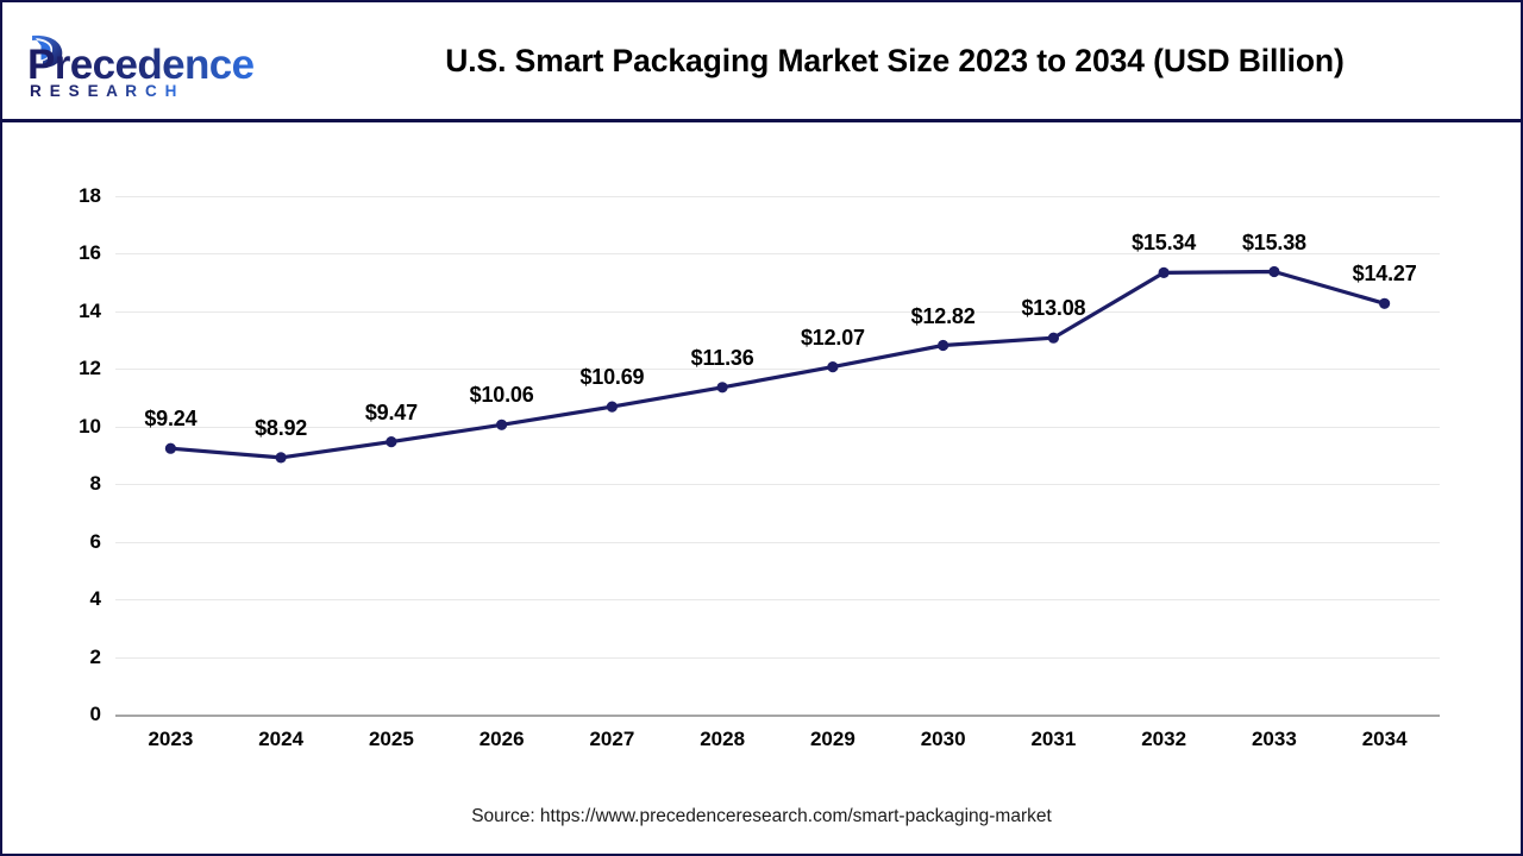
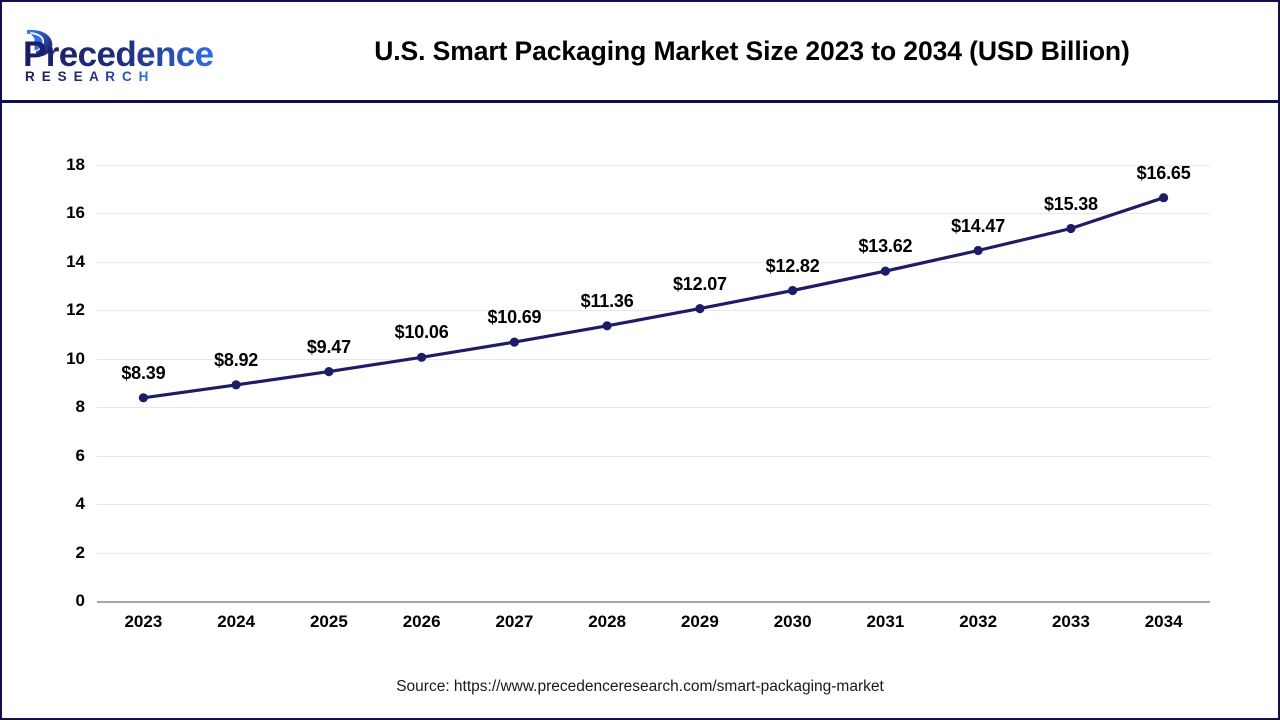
2023: $9.24 -> $8.39
2031: $13.08 -> $13.62
2032: $15.34 -> $14.47
2034: $14.27 -> $16.65
